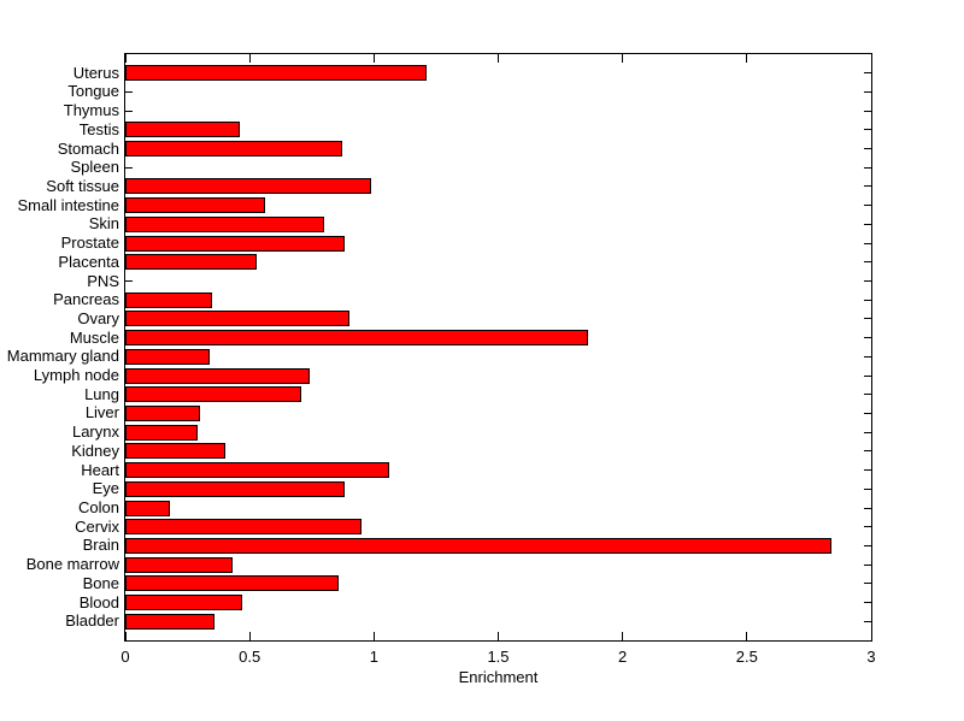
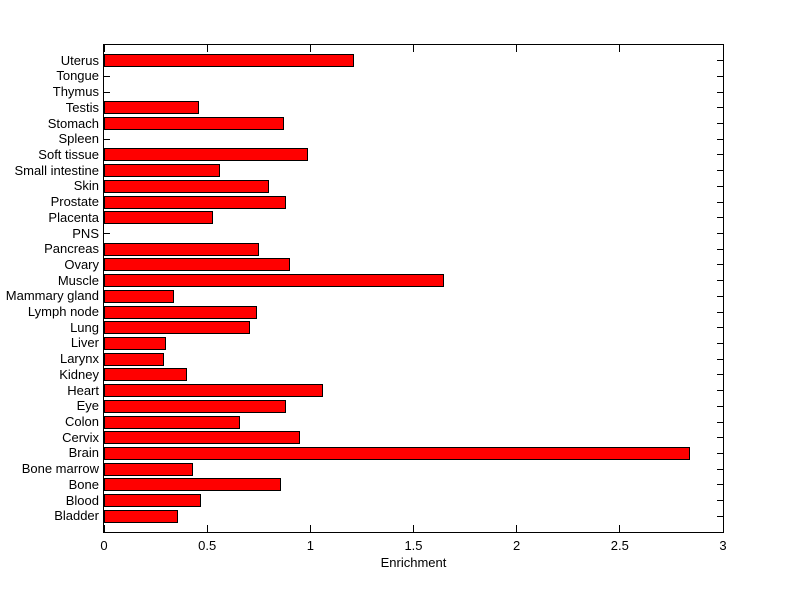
Pancreas: 0.35 -> 0.75
Muscle: 1.86 -> 1.65
Colon: 0.18 -> 0.66
